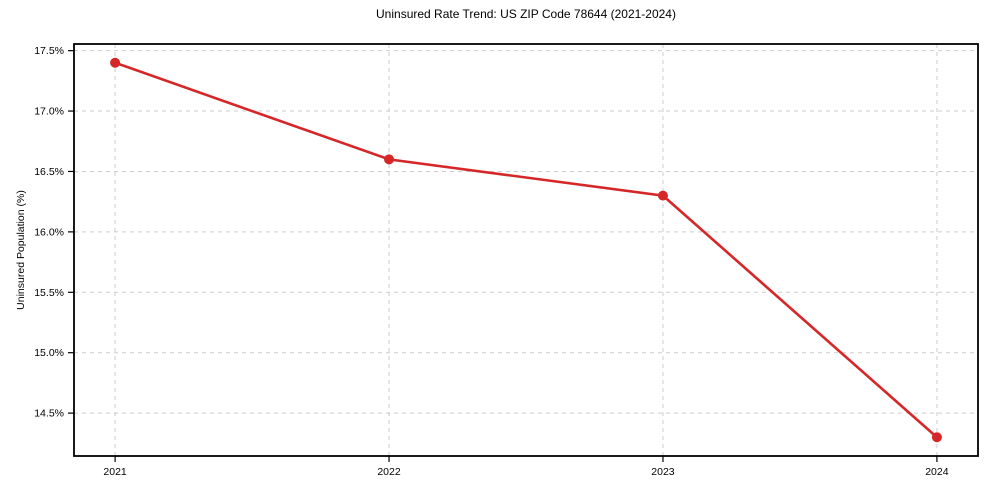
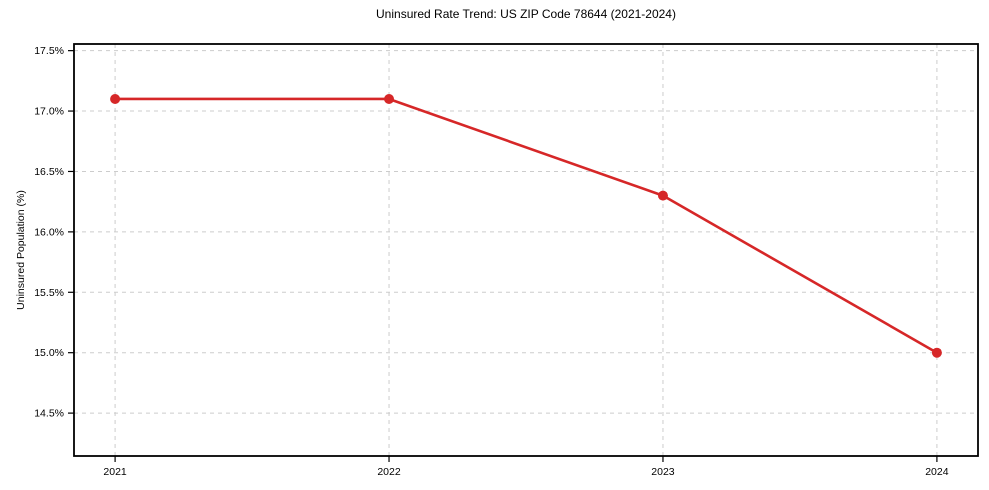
2021: 17.4% -> 17.1%
2022: 16.6% -> 17.1%
2024: 14.3% -> 15.0%
